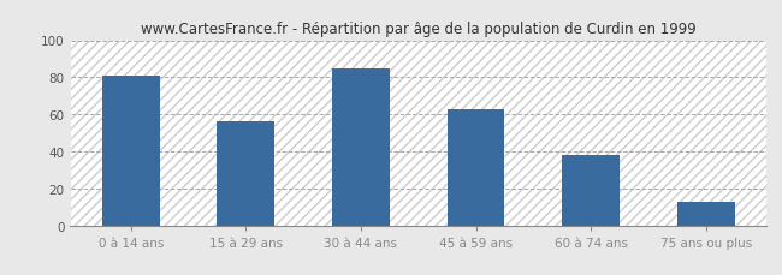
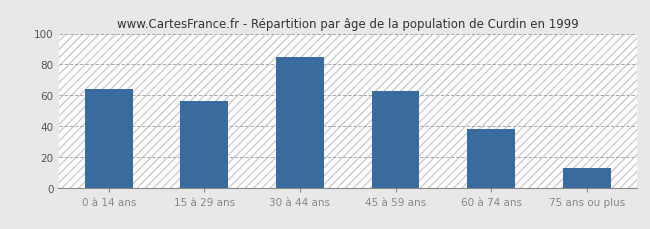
0 à 14 ans: 81 -> 64
